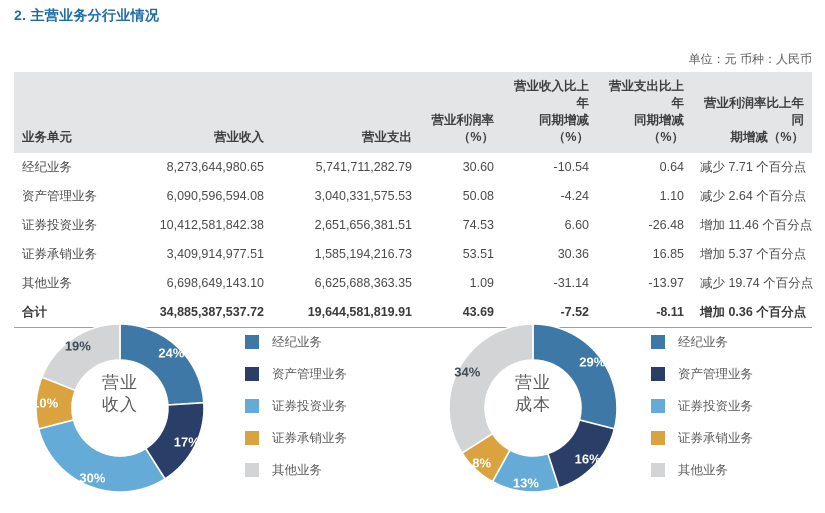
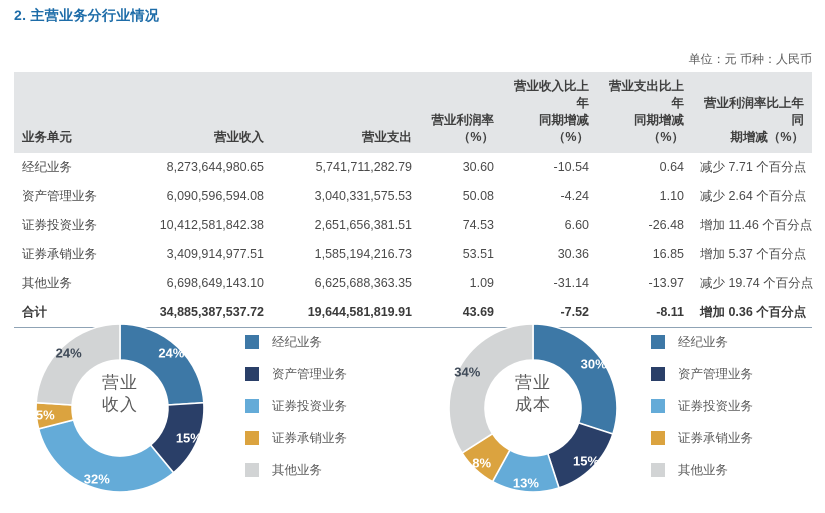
营业 收入/资产管理业务: 17% -> 15%
营业 收入/证券投资业务: 30% -> 32%
营业 收入/证券承销业务: 10% -> 5%
营业 收入/其他业务: 19% -> 24%
营业 成本/经纪业务: 29% -> 30%
营业 成本/资产管理业务: 16% -> 15%
